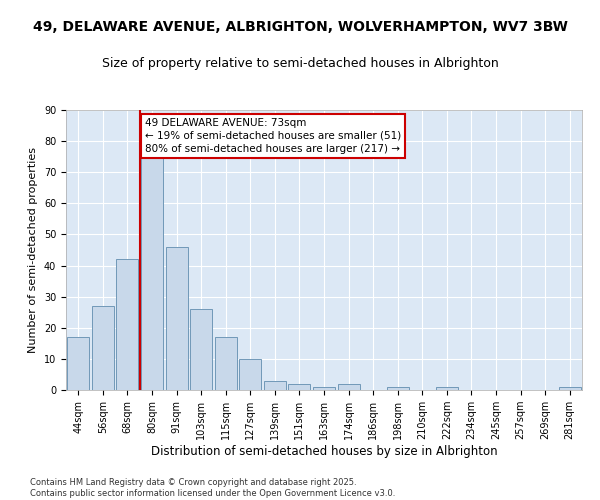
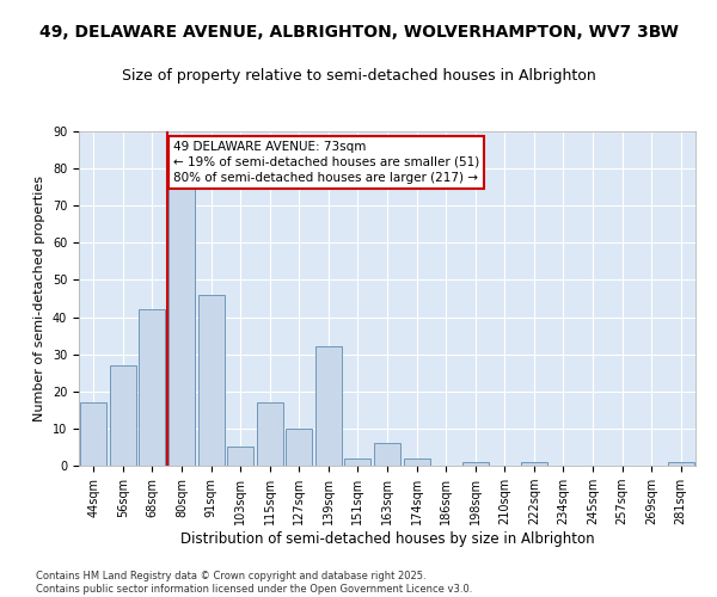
103sqm: 26 -> 5
139sqm: 3 -> 32
163sqm: 1 -> 6
